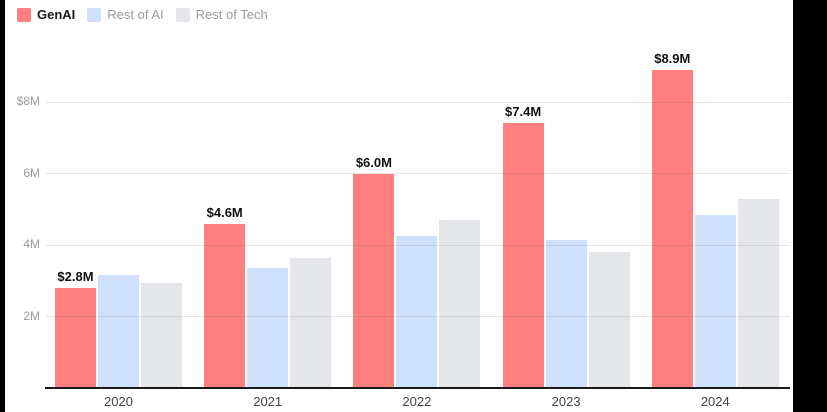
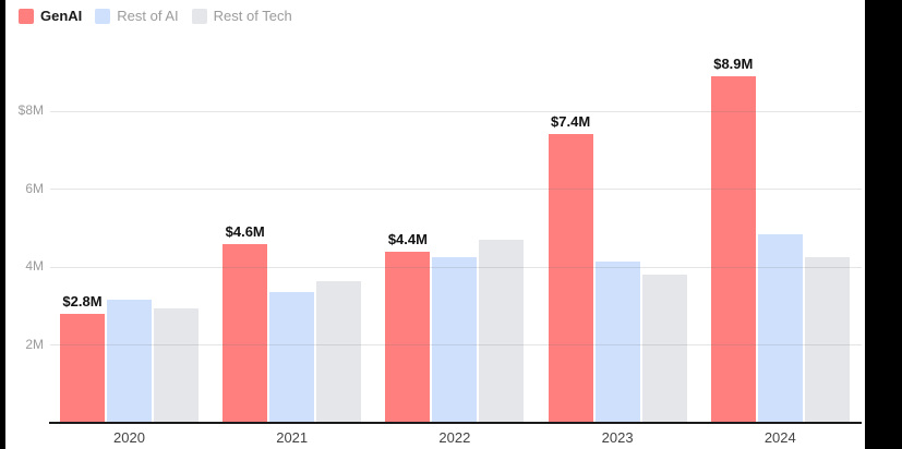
GenAI/2022: $6.0M -> $4.4M
Rest of Tech/2024: $5.3M -> $4.2M
